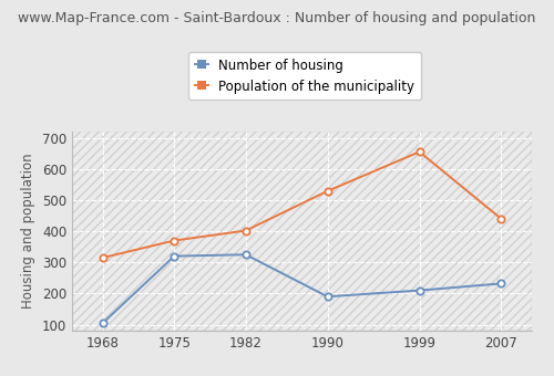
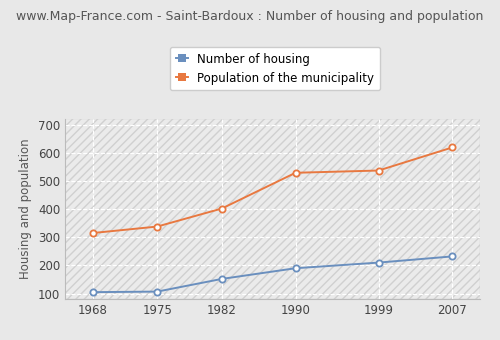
Number of housing/1975: 320 -> 107
Population of the municipality/1975: 370 -> 338
Number of housing/1982: 325 -> 152
Population of the municipality/1999: 655 -> 537
Population of the municipality/2007: 440 -> 619
